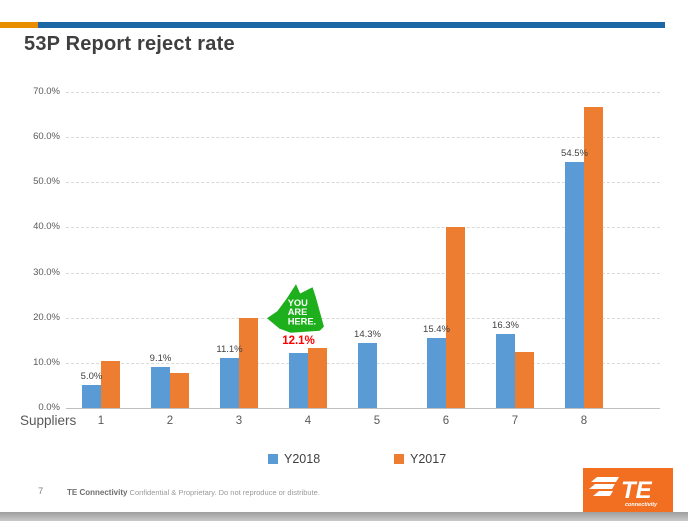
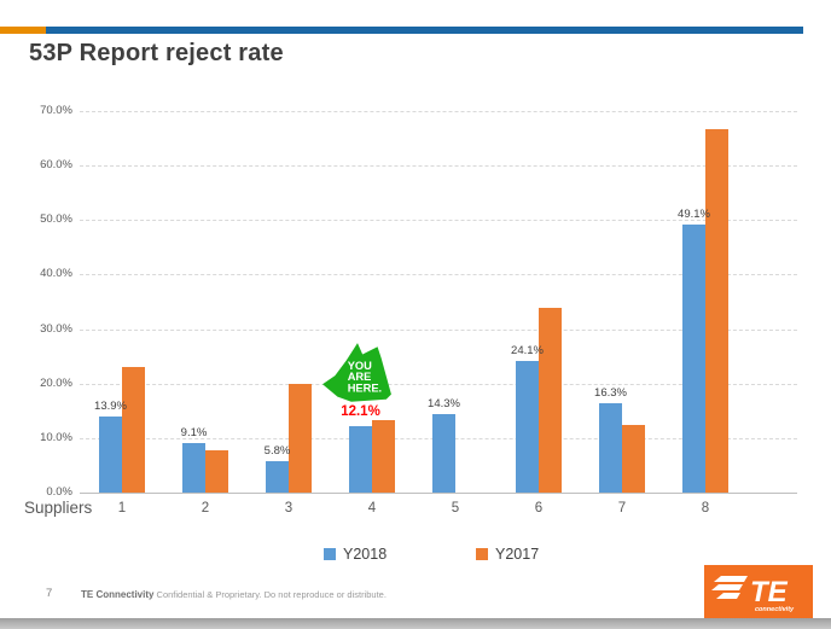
Y2018/1: 5.0% -> 13.9%
Y2017/1: 10% -> 23%
Y2018/3: 11.1% -> 5.8%
Y2018/6: 15.4% -> 24.1%
Y2017/6: 40% -> 34%
Y2018/8: 54.5% -> 49.1%
